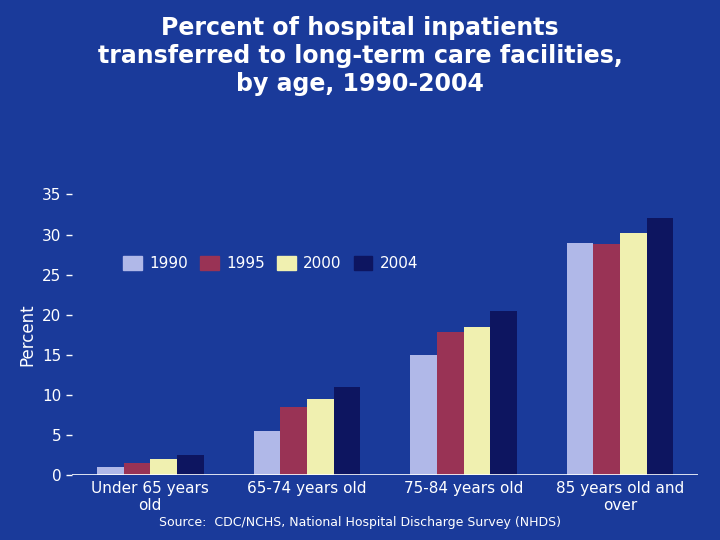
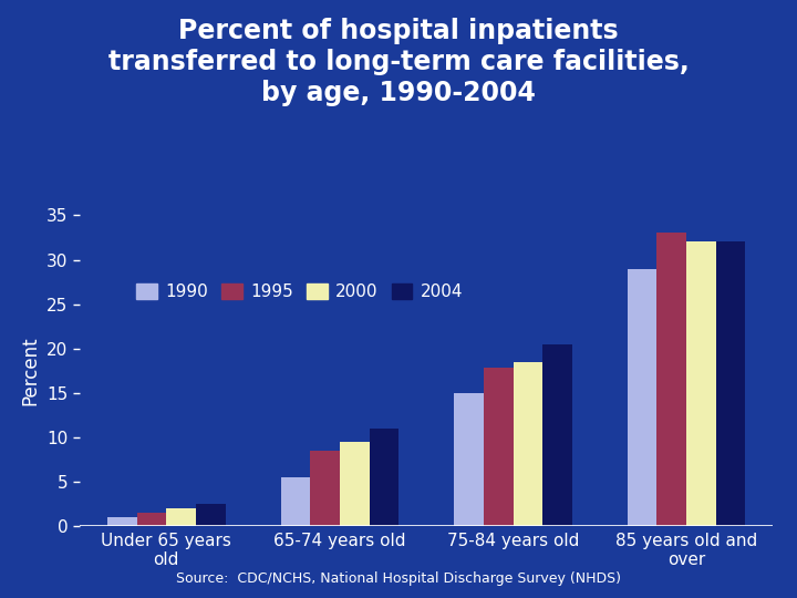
1995/85 years old and over: 28.8 -> 33.0
2000/85 years old and over: 30.2 -> 32.0
